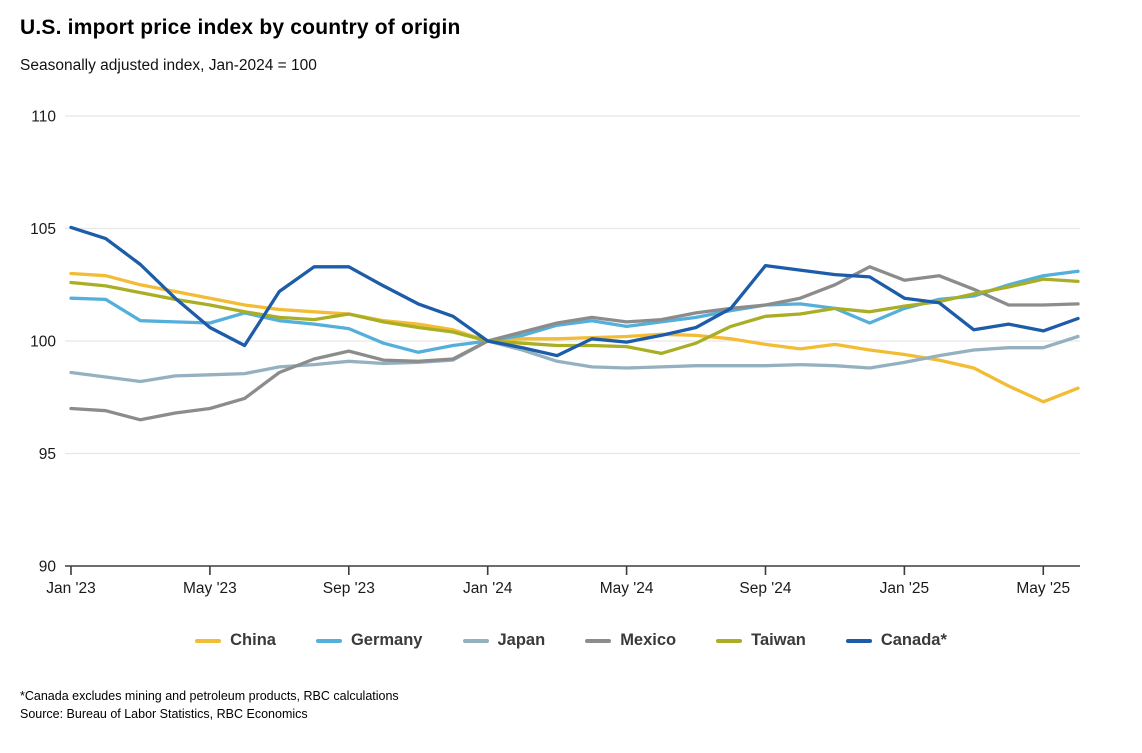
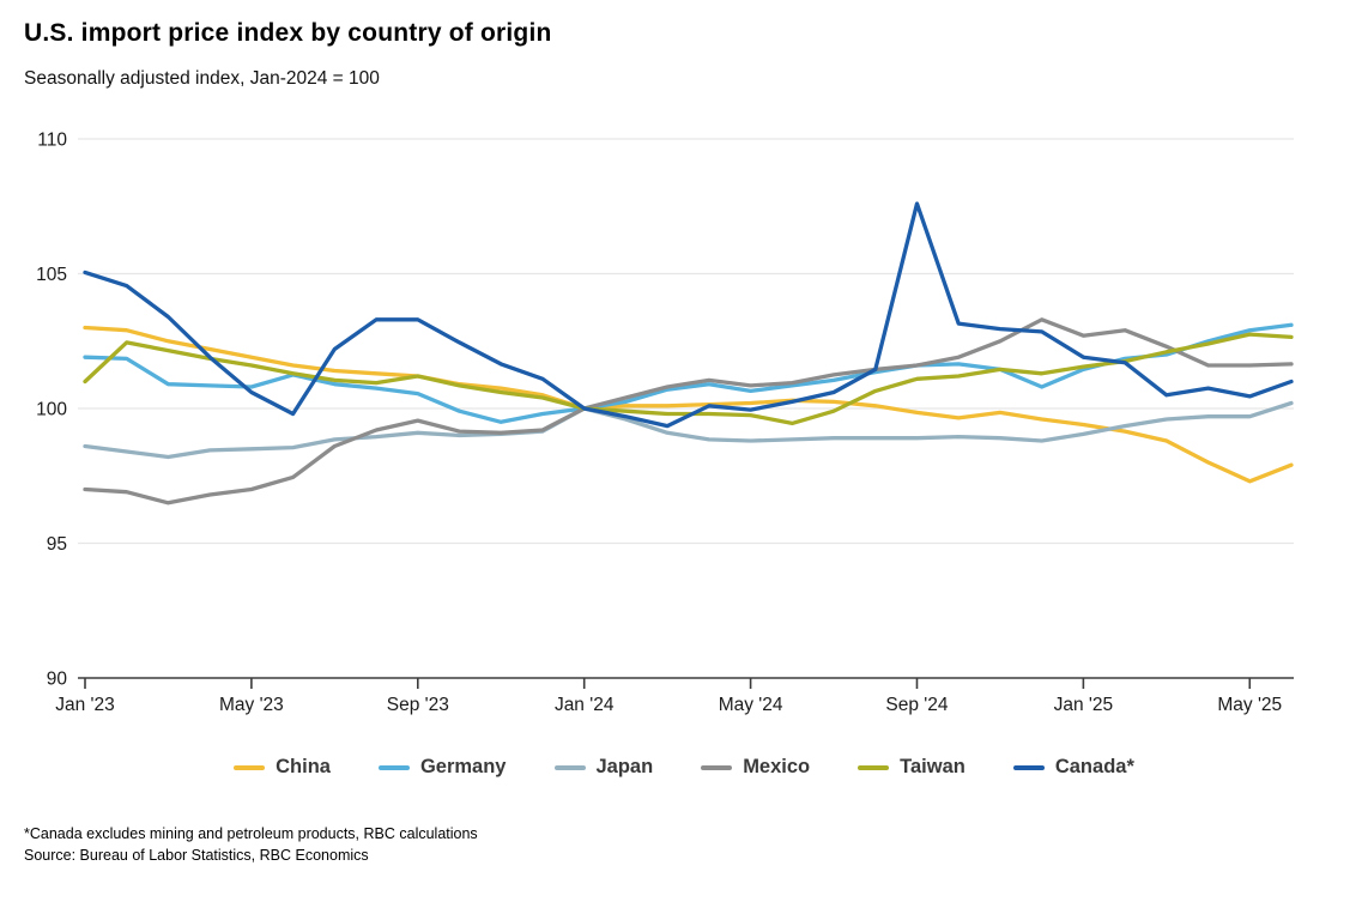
Taiwan/Jan '23: 102.6 -> 101.0
Canada*/Sep '24: 103.3 -> 107.6
